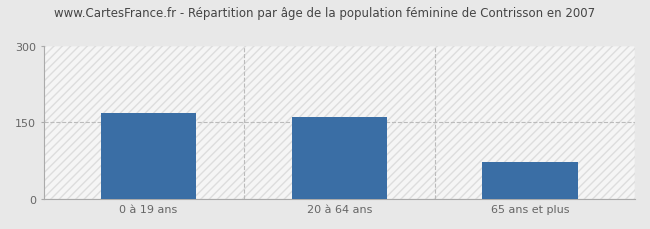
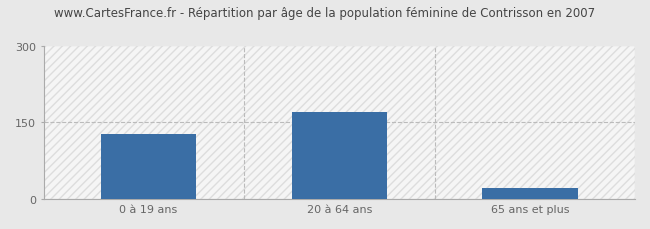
0 à 19 ans: 168 -> 128
20 à 64 ans: 160 -> 170
65 ans et plus: 72 -> 22
